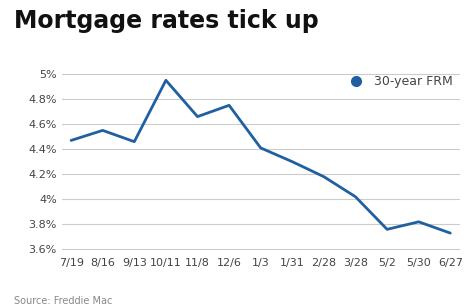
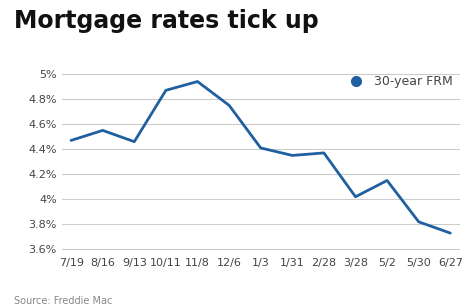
10/11: 4.95% -> 4.87%
11/8: 4.66% -> 4.94%
1/31: 4.30% -> 4.35%
2/28: 4.18% -> 4.37%
5/2: 3.76% -> 4.15%
